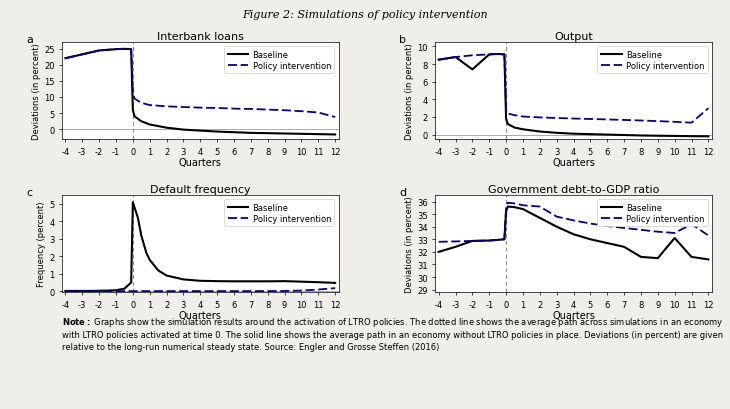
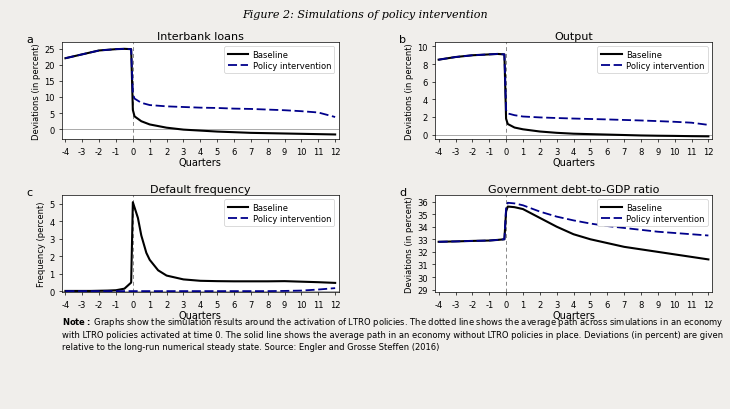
Output/Baseline/-2: 7.4 -> 9.0
Output/Policy intervention/12: 3.0 -> 1.1
Government debt-to-GDP ratio/Baseline/-4: 32.0 -> 32.8
Government debt-to-GDP ratio/Baseline/-3: 32.4 -> 32.8
Government debt-to-GDP ratio/Policy intervention/2: 35.6 -> 35.2
Government debt-to-GDP ratio/Baseline/8: 31.6 -> 32.2
Government debt-to-GDP ratio/Baseline/9: 31.5 -> 32.0
Government debt-to-GDP ratio/Baseline/10: 33.1 -> 31.8
Government debt-to-GDP ratio/Policy intervention/11: 34.2 -> 33.4
